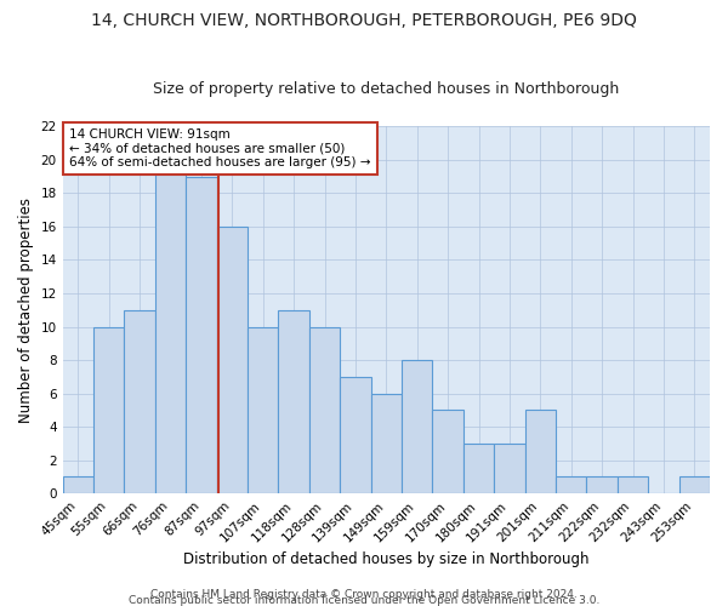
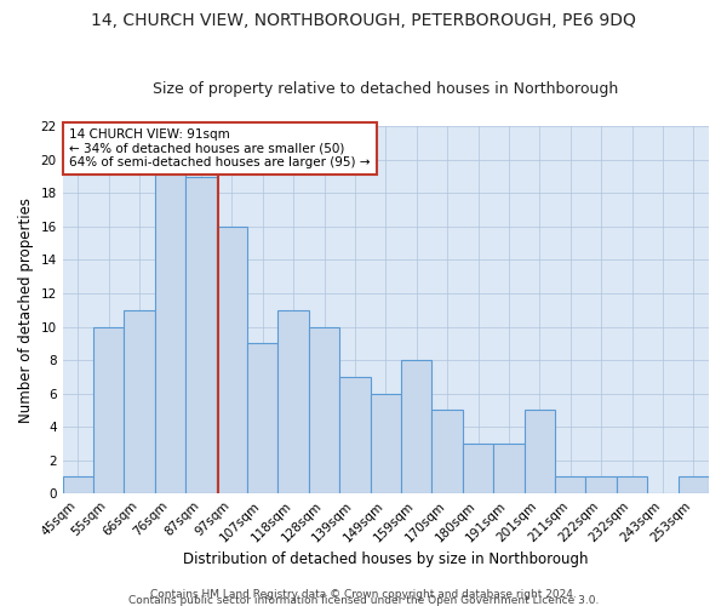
107sqm: 10 -> 9
